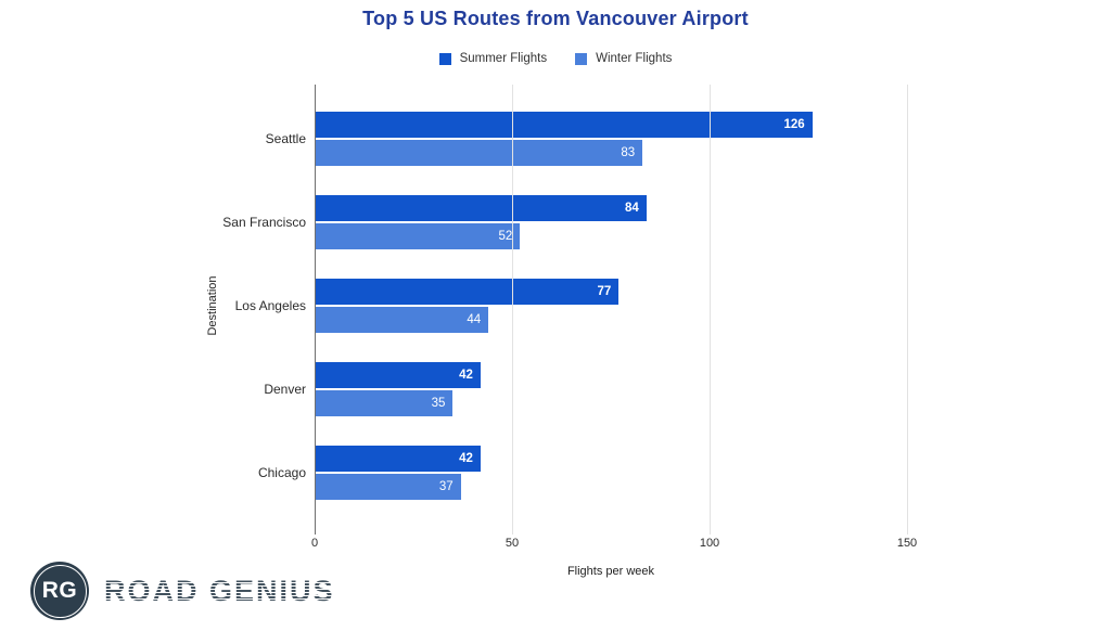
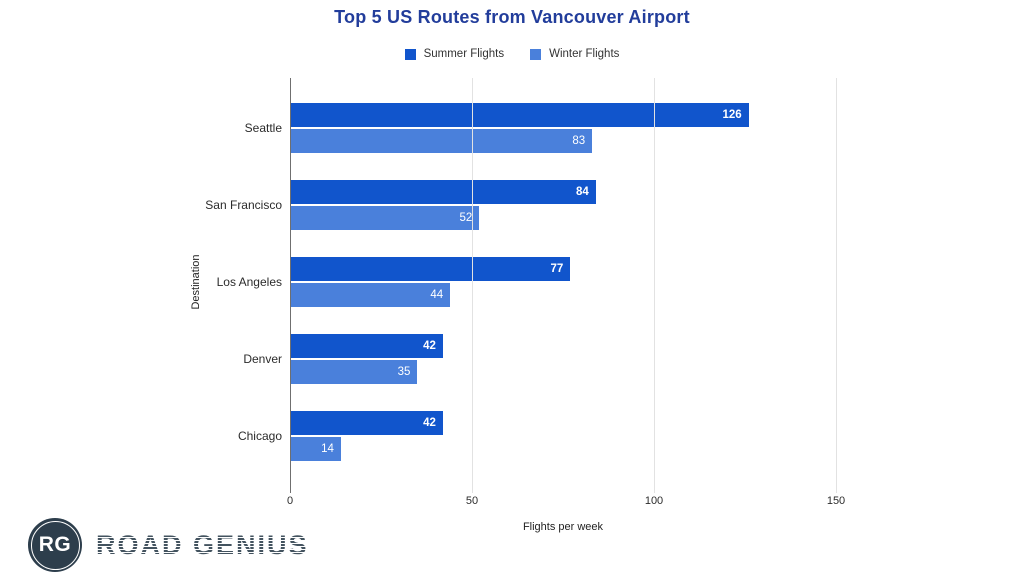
Winter Flights/Chicago: 37 -> 14
